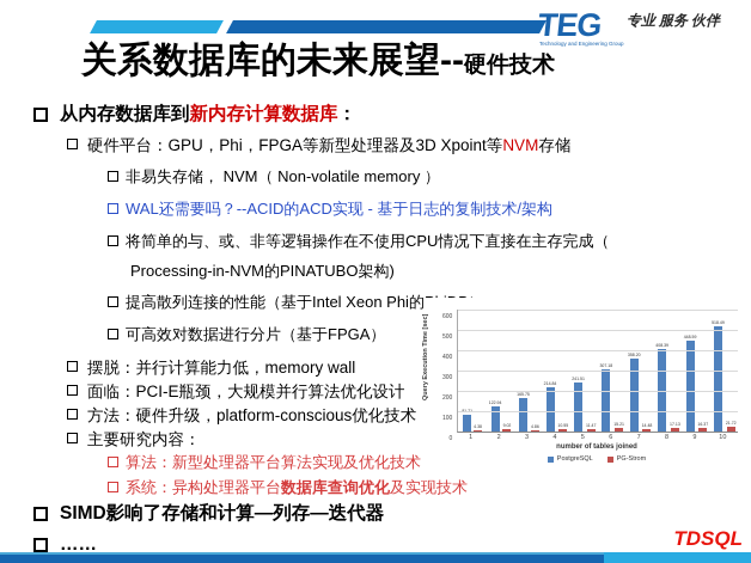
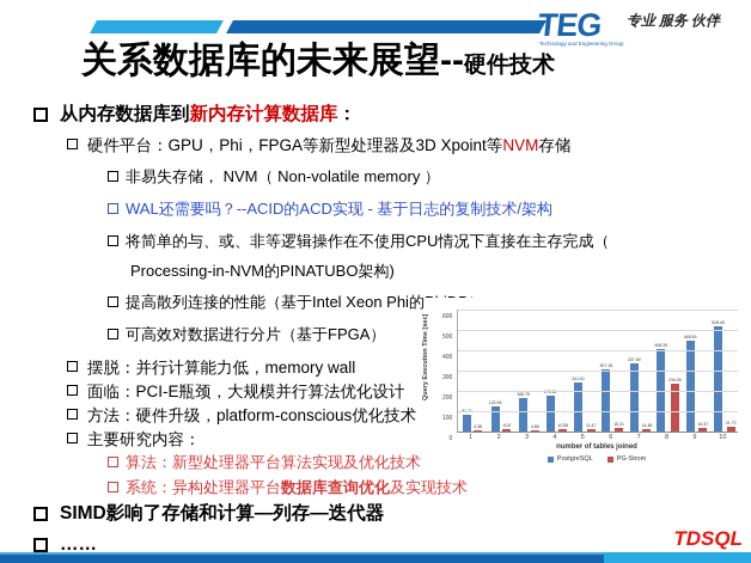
PostgreSQL/4: 214.84 -> 175.18
PostgreSQL/7: 358.20 -> 337.69
PG-Strom/8: 17.13 -> 234.09
